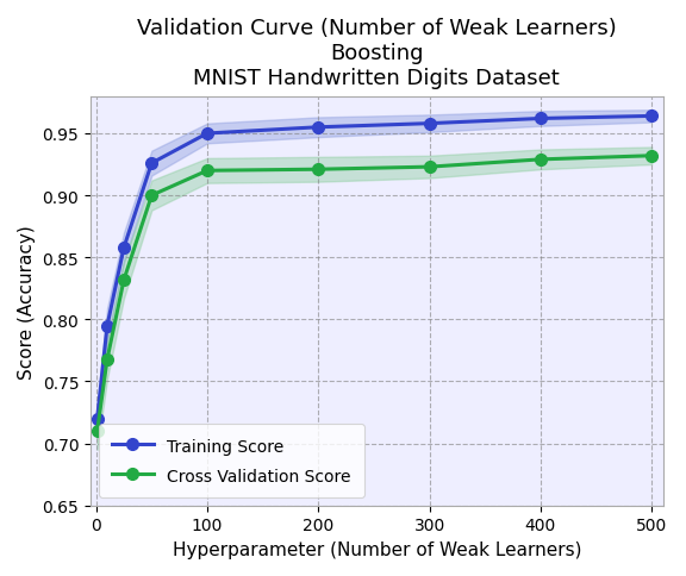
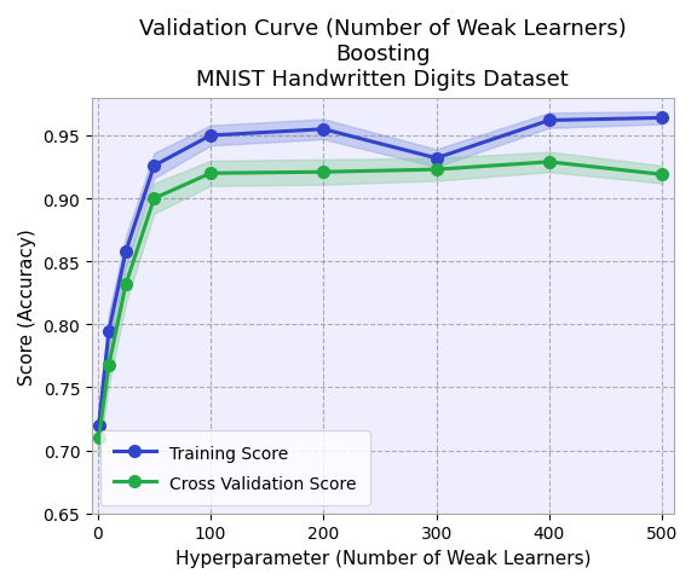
Training Score/300: 0.958 -> 0.932
Cross Validation Score/500: 0.932 -> 0.919
